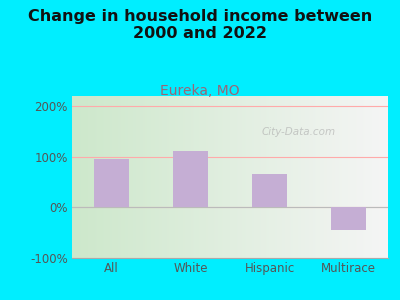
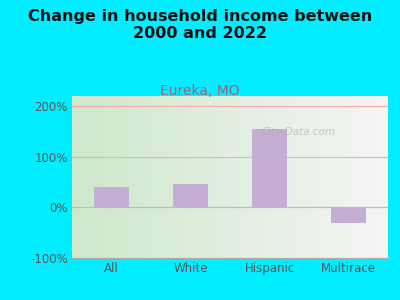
All: 96% -> 40%
White: 112% -> 47%
Hispanic: 66% -> 155%
Multirace: -44% -> -30%
